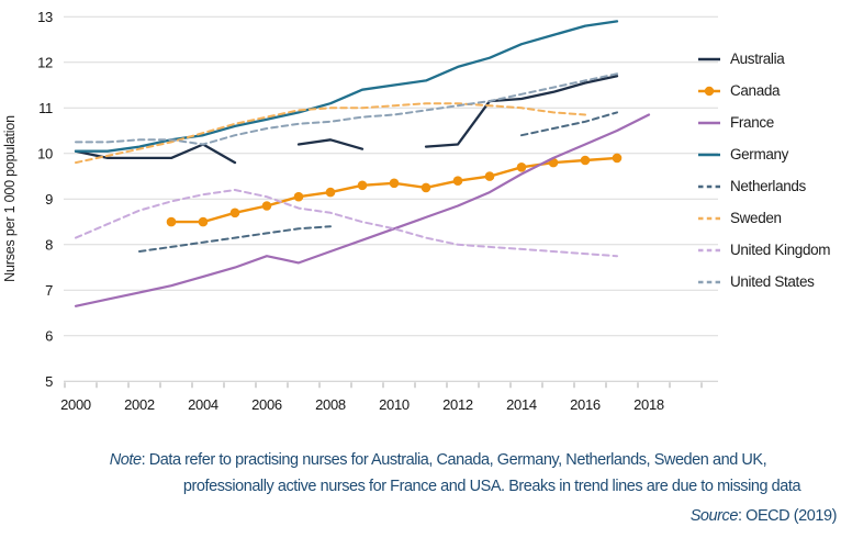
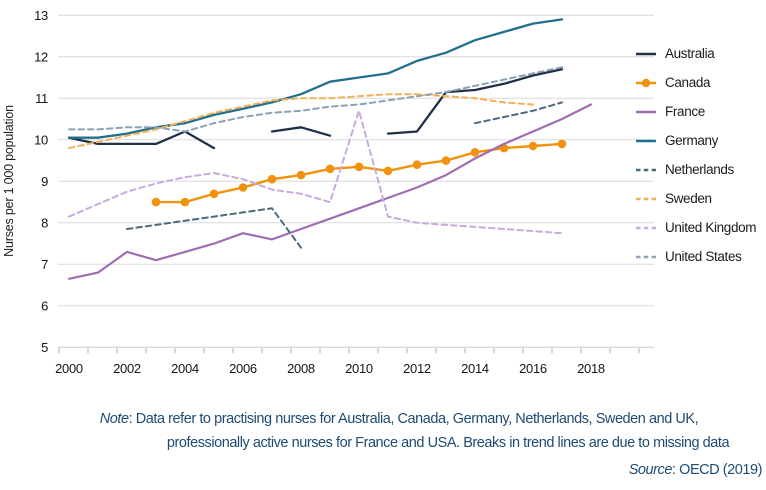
France/2002: 7.0 -> 7.3
Netherlands/2008: 8.4 -> 7.4
United Kingdom/2010: 8.3 -> 10.7
